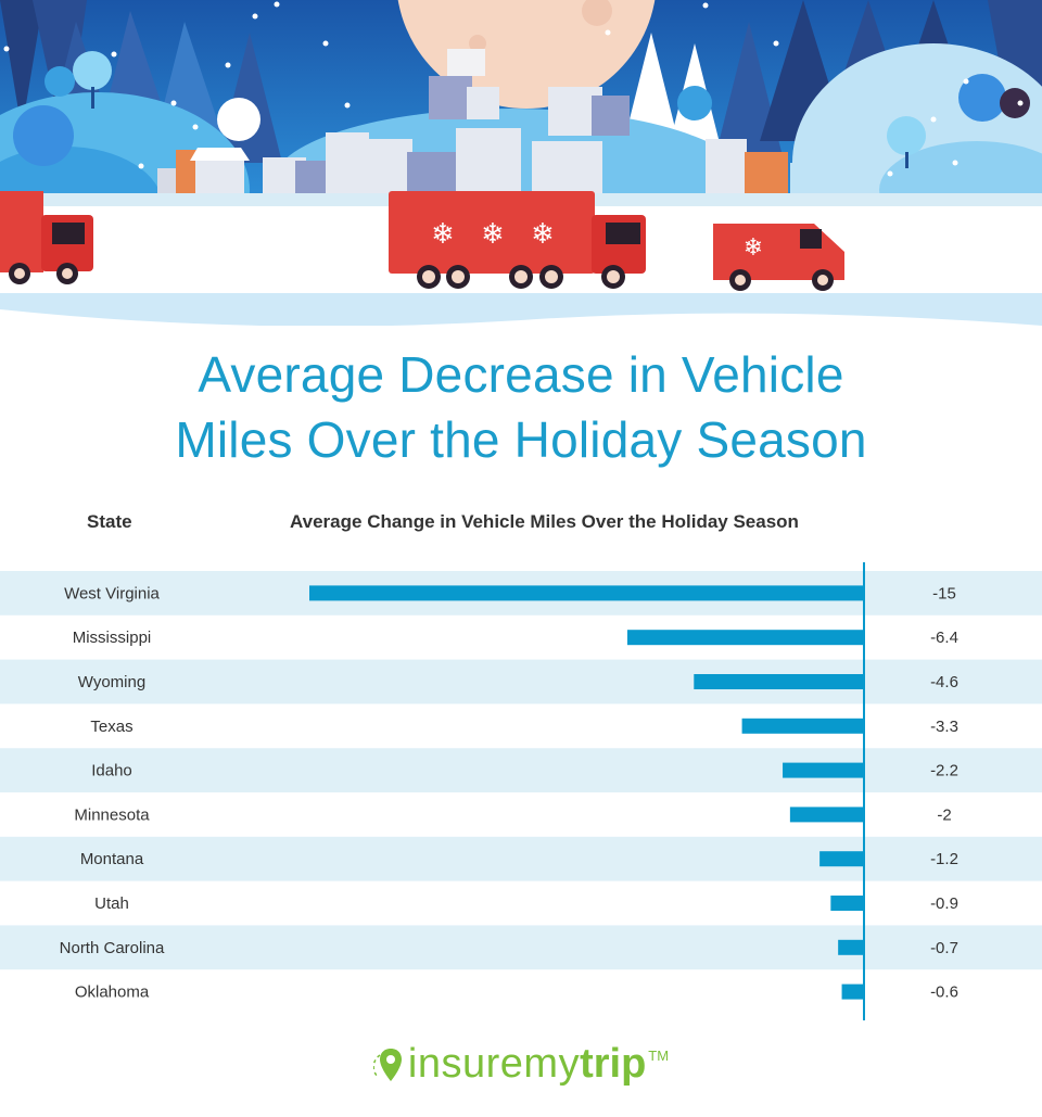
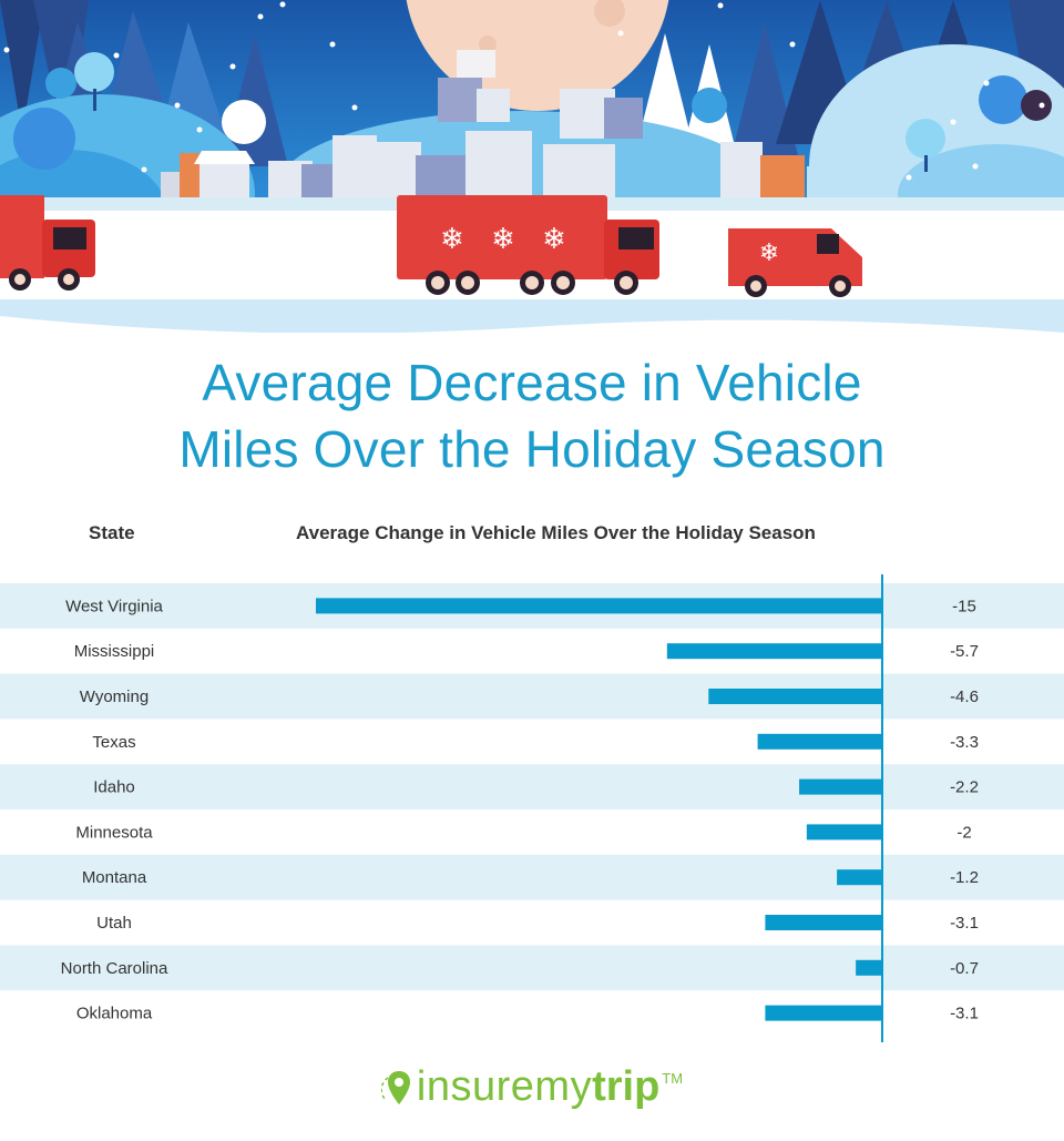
Mississippi: -6.4 -> -5.7
Utah: -0.9 -> -3.1
Oklahoma: -0.6 -> -3.1
